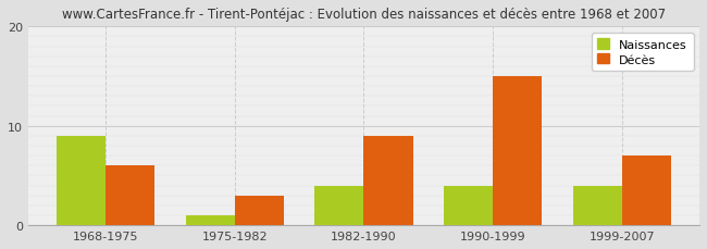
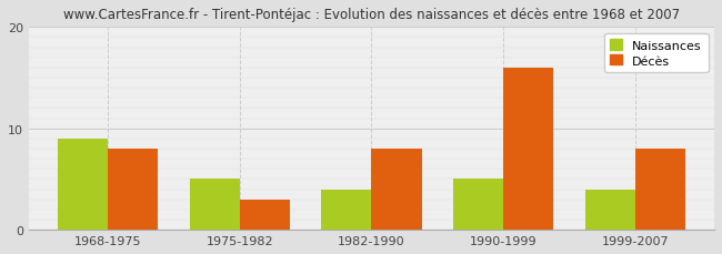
Décès/1968-1975: 6 -> 8
Naissances/1975-1982: 1 -> 5
Décès/1982-1990: 9 -> 8
Naissances/1990-1999: 4 -> 5
Décès/1990-1999: 15 -> 16
Décès/1999-2007: 7 -> 8
